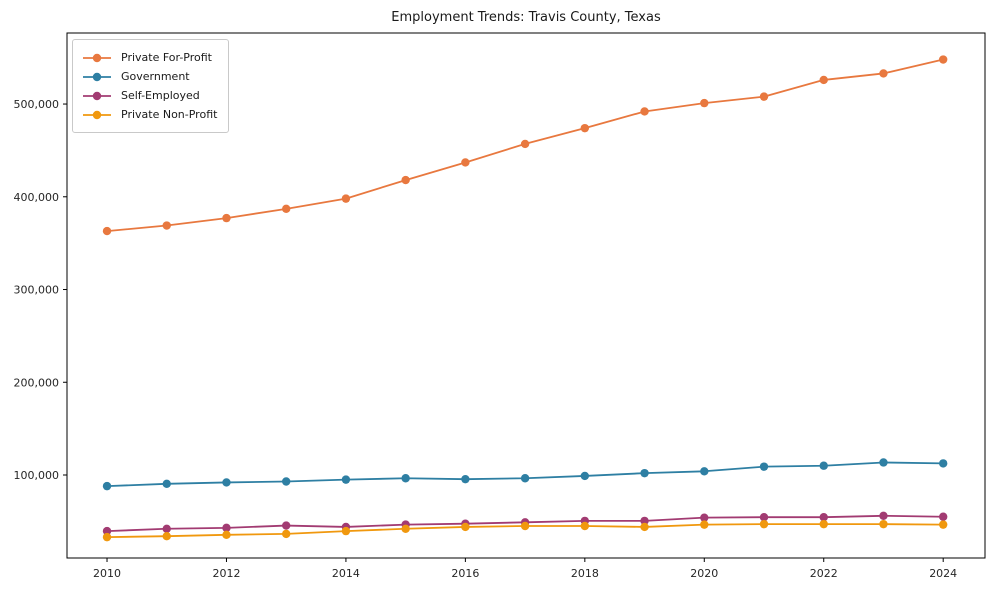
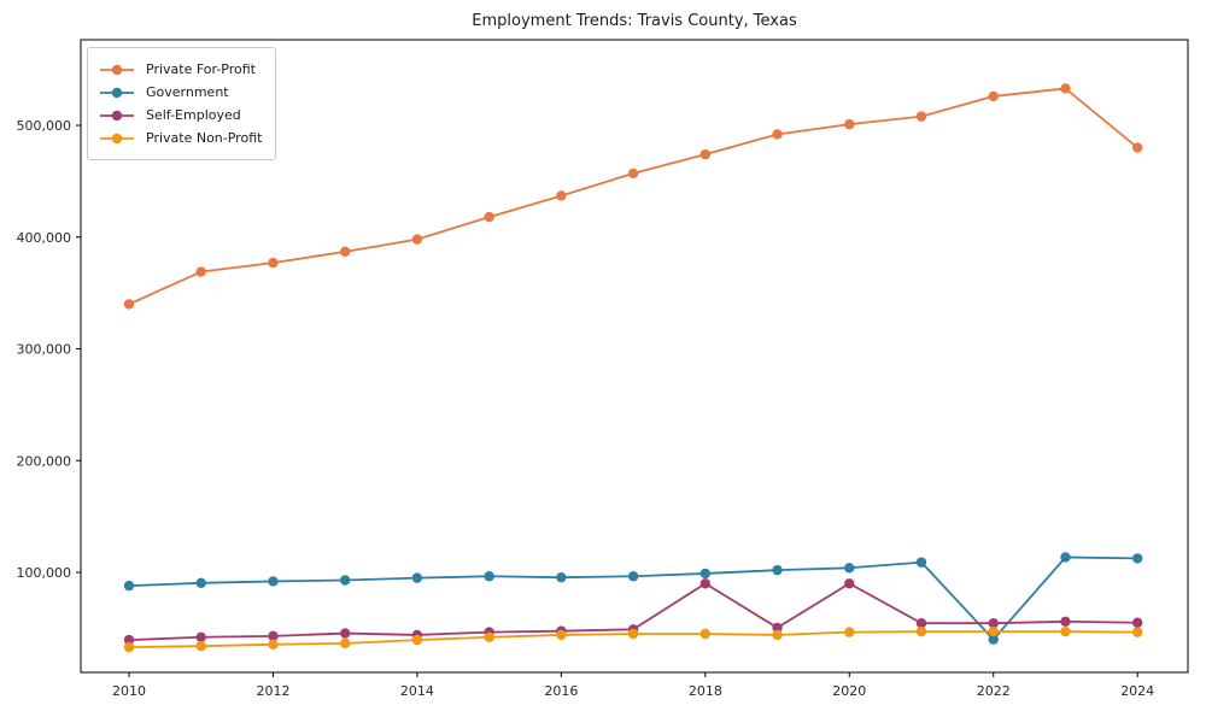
Private For-Profit/2010: 360000 -> 340000
Self-Employed/2018: 50000 -> 90000
Self-Employed/2020: 50000 -> 90000
Government/2022: 110000 -> 40000
Private For-Profit/2024: 550000 -> 480000
